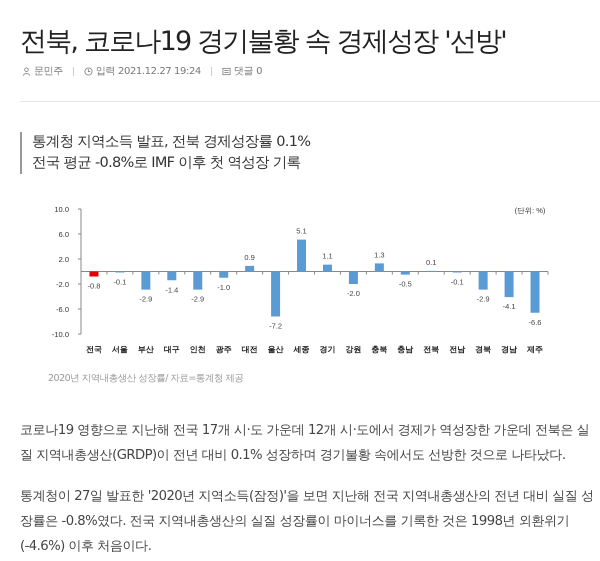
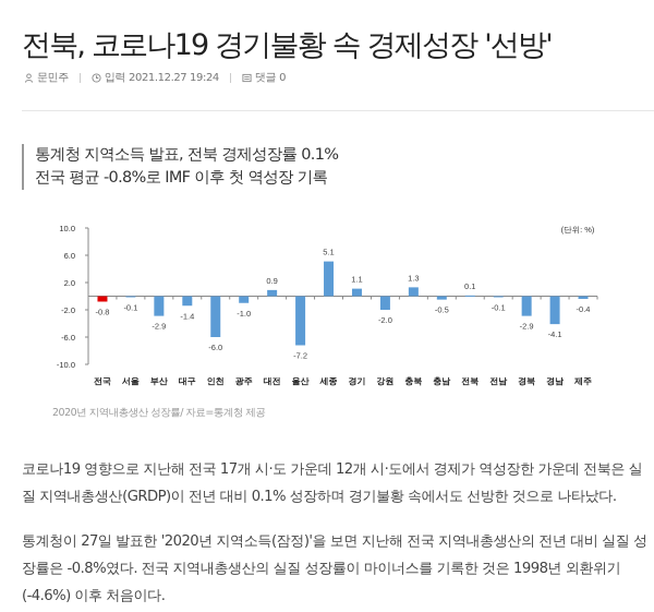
인천: -2.9 -> -6.0
제주: -6.6 -> -0.4
